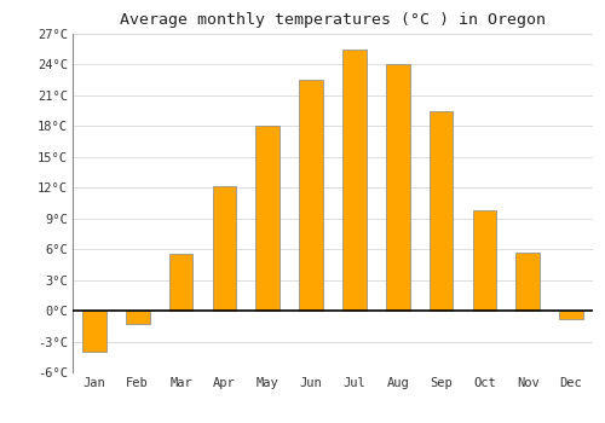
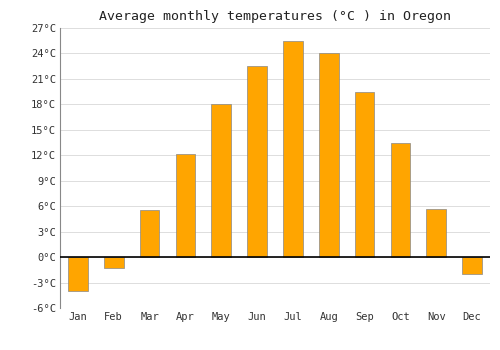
Oct: 9.8°C -> 13.5°C
Dec: -0.8°C -> -2.0°C
